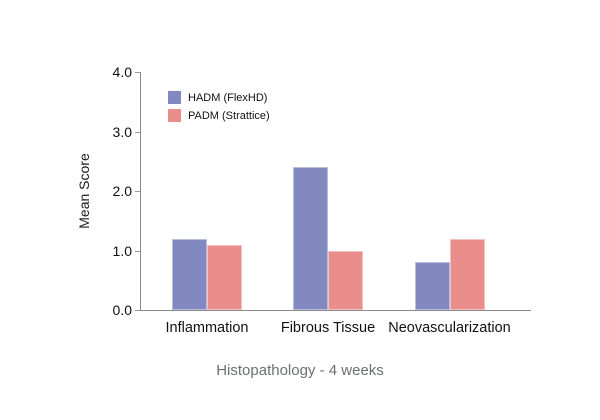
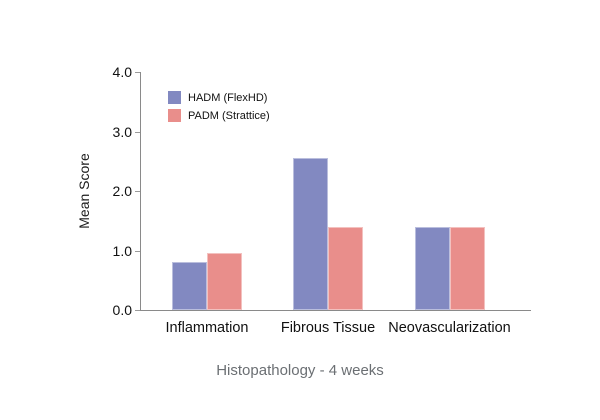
HADM (FlexHD)/Inflammation: 1.2 -> 0.8
PADM (Strattice)/Inflammation: 1.1 -> 0.9
HADM (FlexHD)/Fibrous Tissue: 2.4 -> 2.5
PADM (Strattice)/Fibrous Tissue: 1.0 -> 1.4
HADM (FlexHD)/Neovascularization: 0.8 -> 1.4
PADM (Strattice)/Neovascularization: 1.2 -> 1.4
